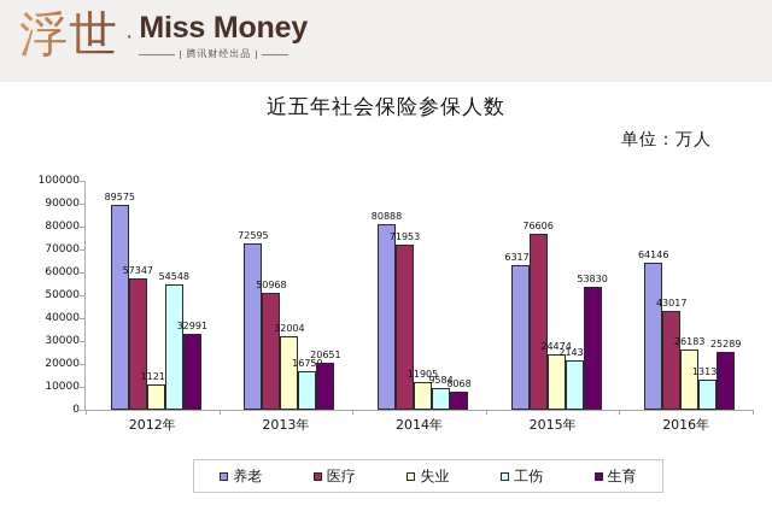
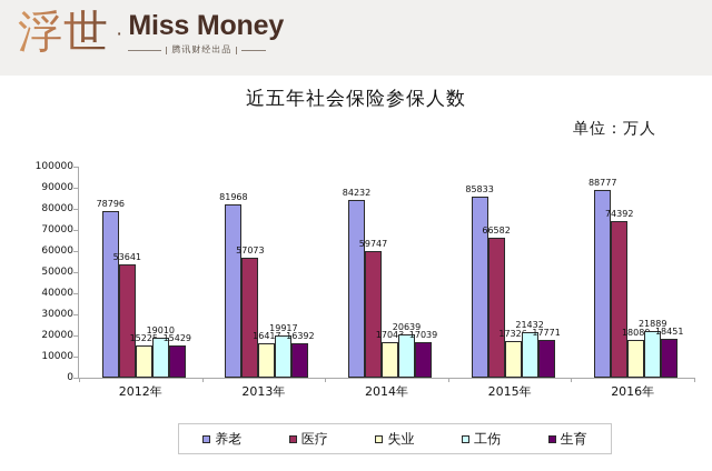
养老/2012年: 89575 -> 78796
医疗/2012年: 57347 -> 53641
失业/2012年: 11215 -> 15225
工伤/2012年: 54548 -> 19010
生育/2012年: 32991 -> 15429
养老/2013年: 72595 -> 81968
医疗/2013年: 50968 -> 57073
失业/2013年: 32004 -> 16417
工伤/2013年: 16750 -> 19917
生育/2013年: 20651 -> 16392
养老/2014年: 80888 -> 84232
医疗/2014年: 71953 -> 59747
失业/2014年: 11905 -> 17043
工伤/2014年: 9584 -> 20639
生育/2014年: 8068 -> 17039
养老/2015年: 63170 -> 85833
医疗/2015年: 76606 -> 66582
失业/2015年: 24474 -> 17326
生育/2015年: 53830 -> 17771
养老/2016年: 64146 -> 88777
医疗/2016年: 43017 -> 74392
失业/2016年: 26183 -> 18089
工伤/2016年: 13131 -> 21889
生育/2016年: 25289 -> 18451
